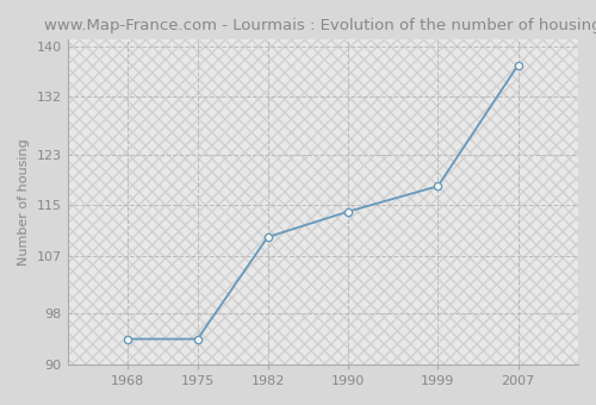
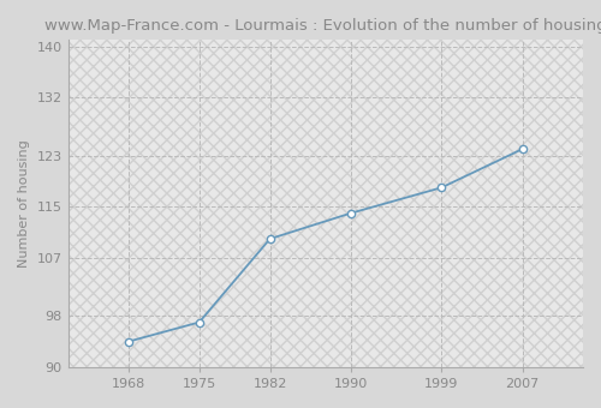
1975: 94 -> 97
2007: 137 -> 124
